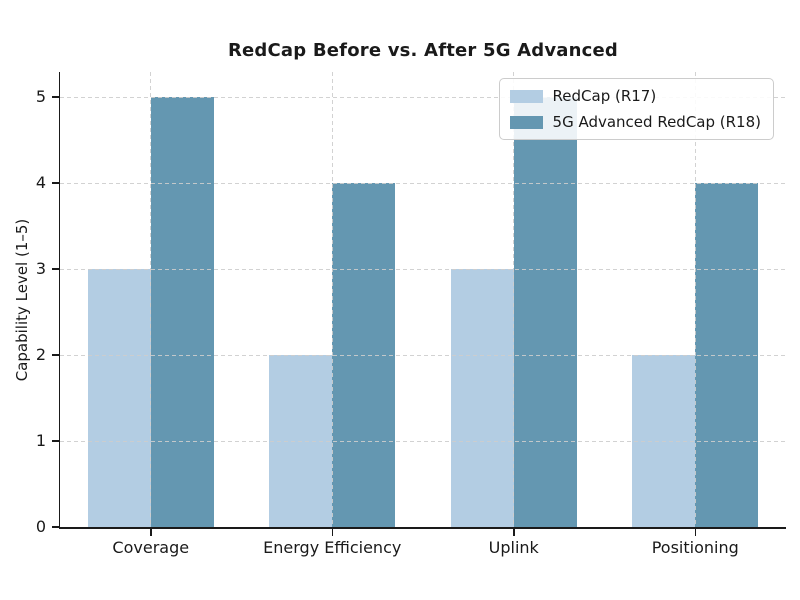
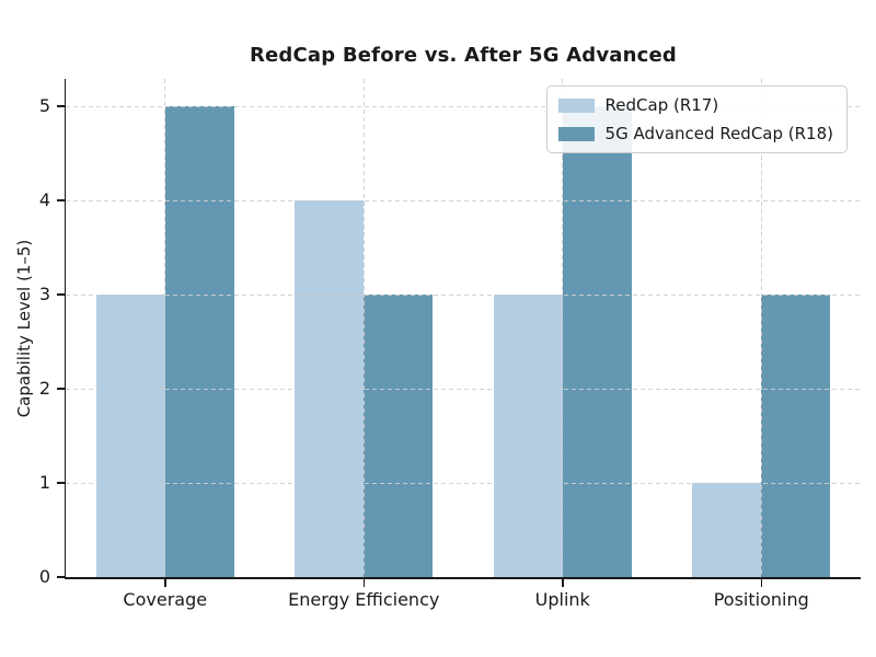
RedCap (R17)/Energy Efficiency: 2 -> 4
5G Advanced RedCap (R18)/Energy Efficiency: 4 -> 3
RedCap (R17)/Positioning: 2 -> 1
5G Advanced RedCap (R18)/Positioning: 4 -> 3
